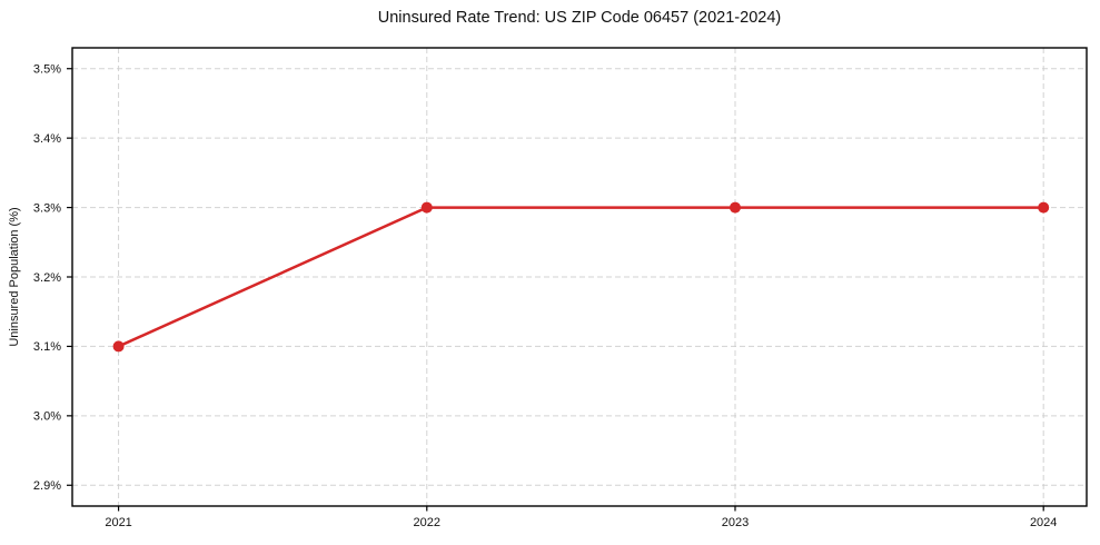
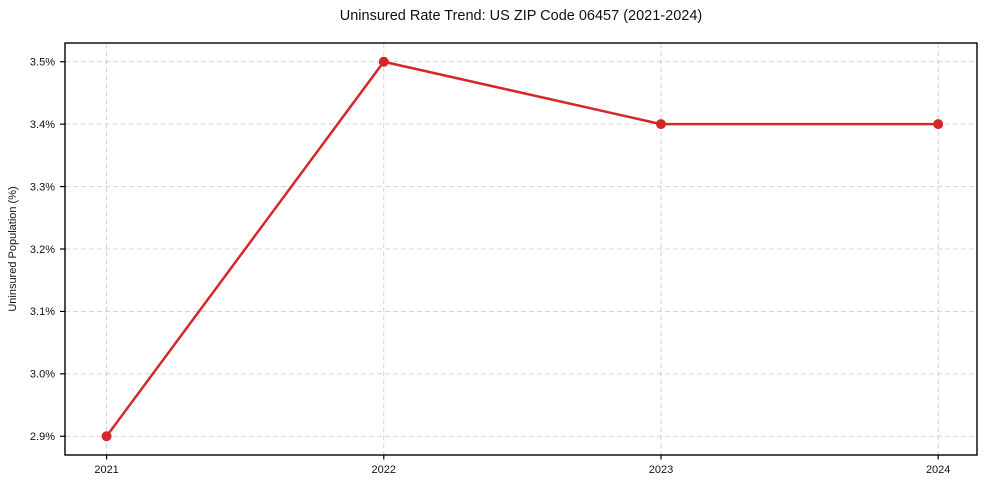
2021: 3.1% -> 2.9%
2022: 3.3% -> 3.5%
2023: 3.3% -> 3.4%
2024: 3.3% -> 3.4%
